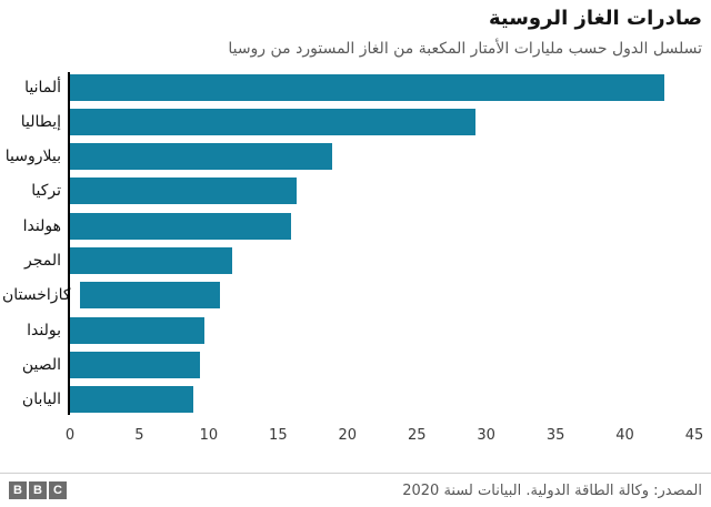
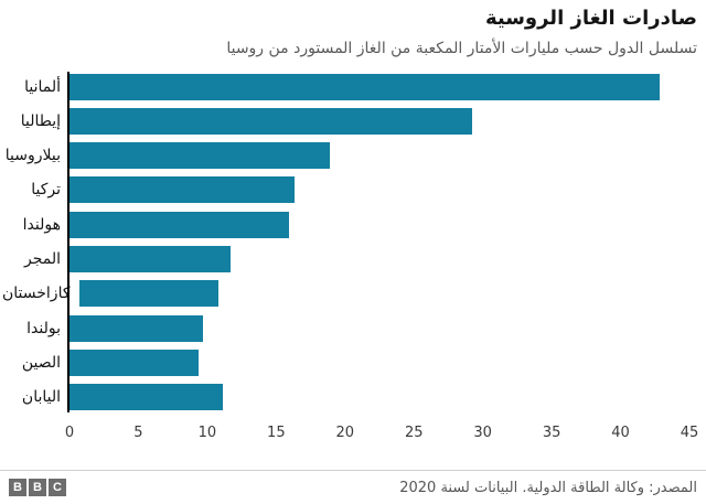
اليابان: 8.9 -> 11.1
